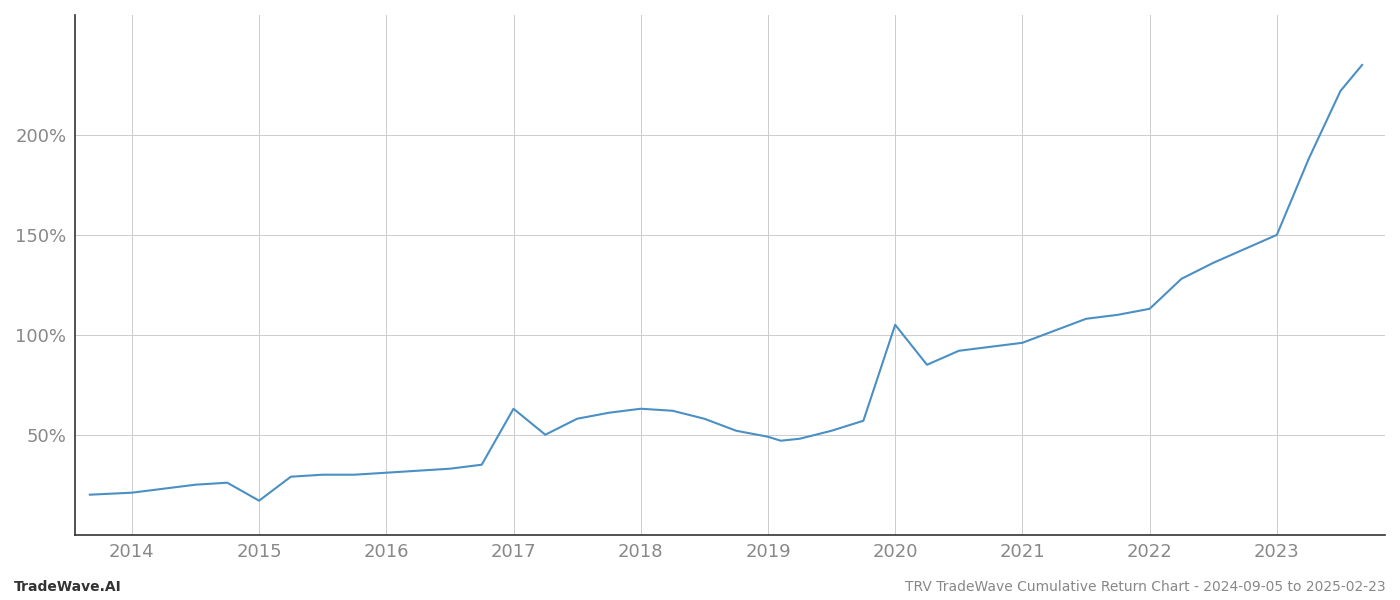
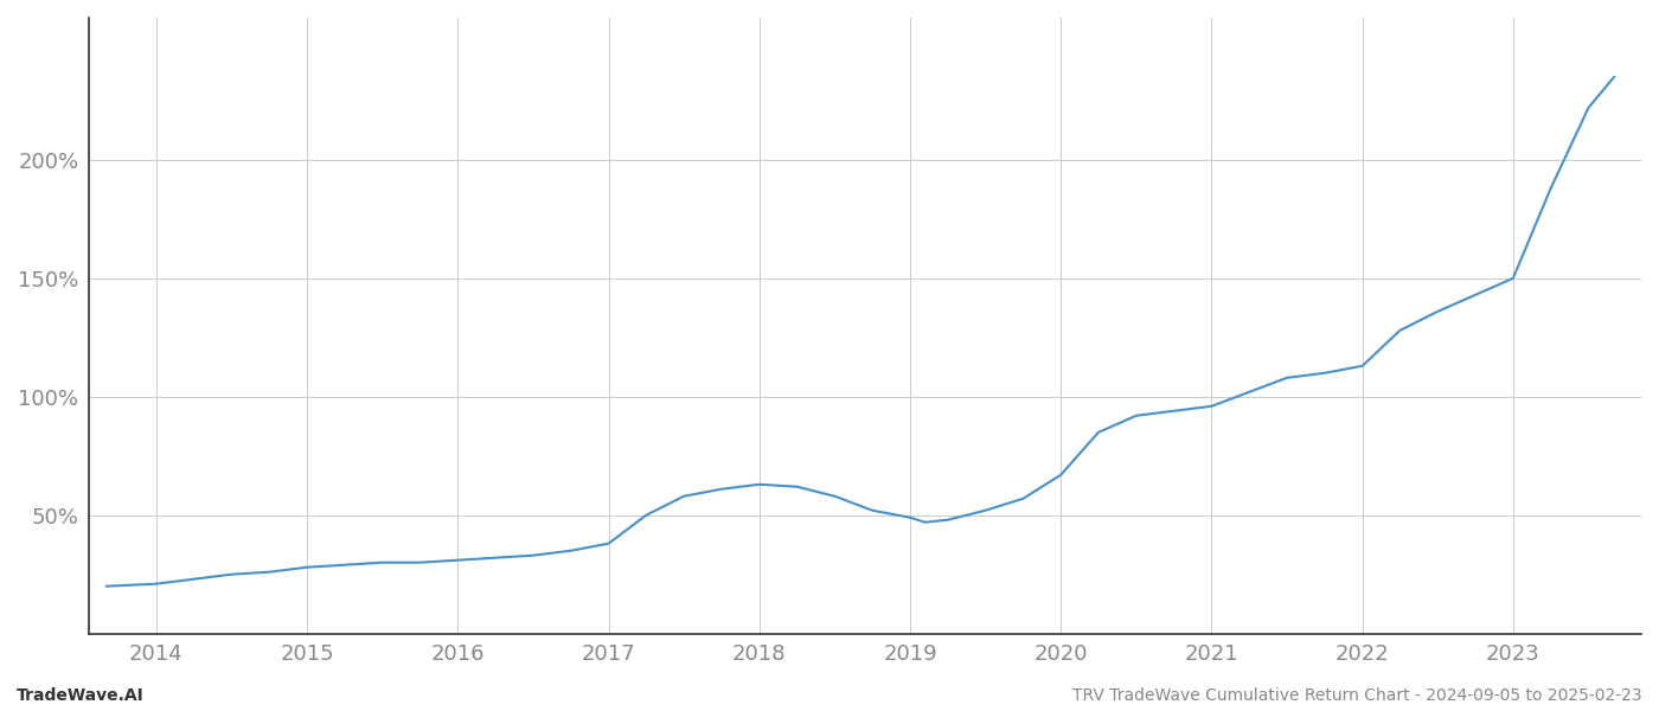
2015: 17% -> 28%
2017: 63% -> 38%
2020: 105% -> 67%
